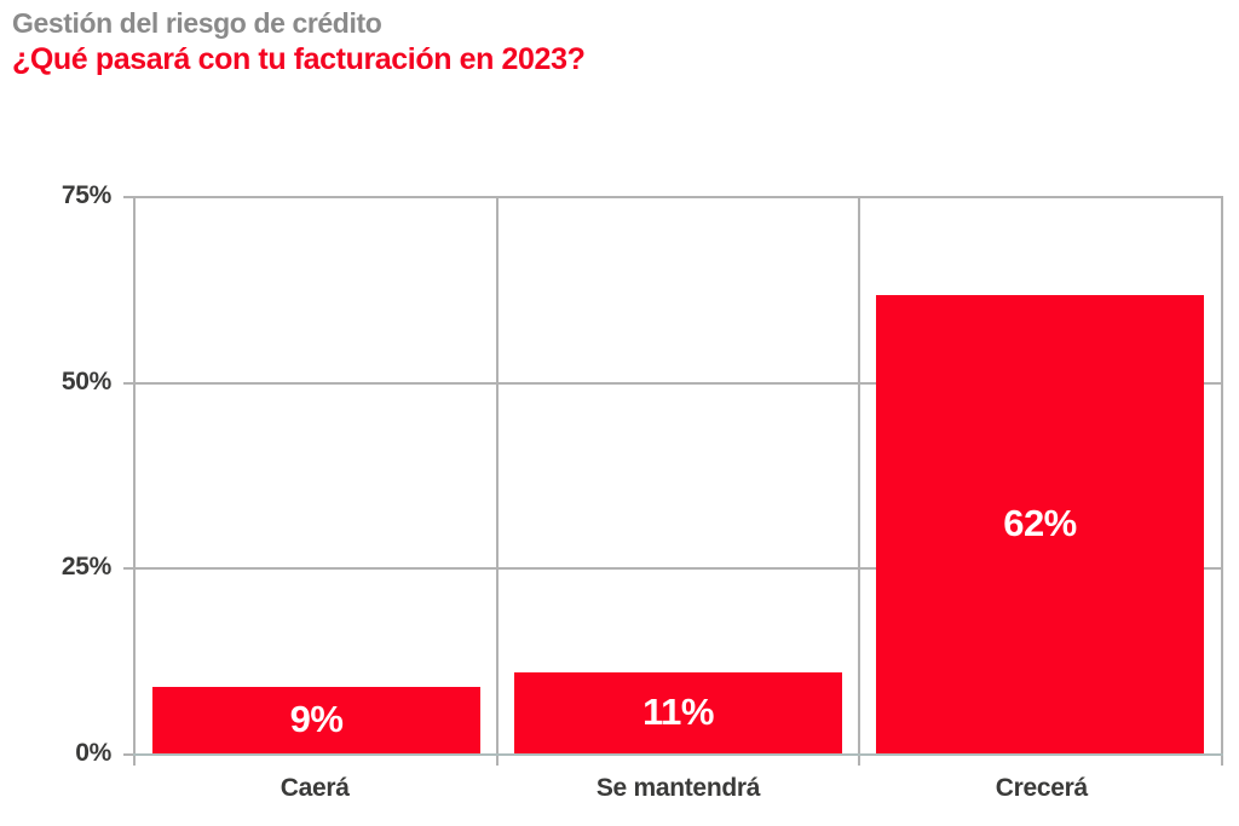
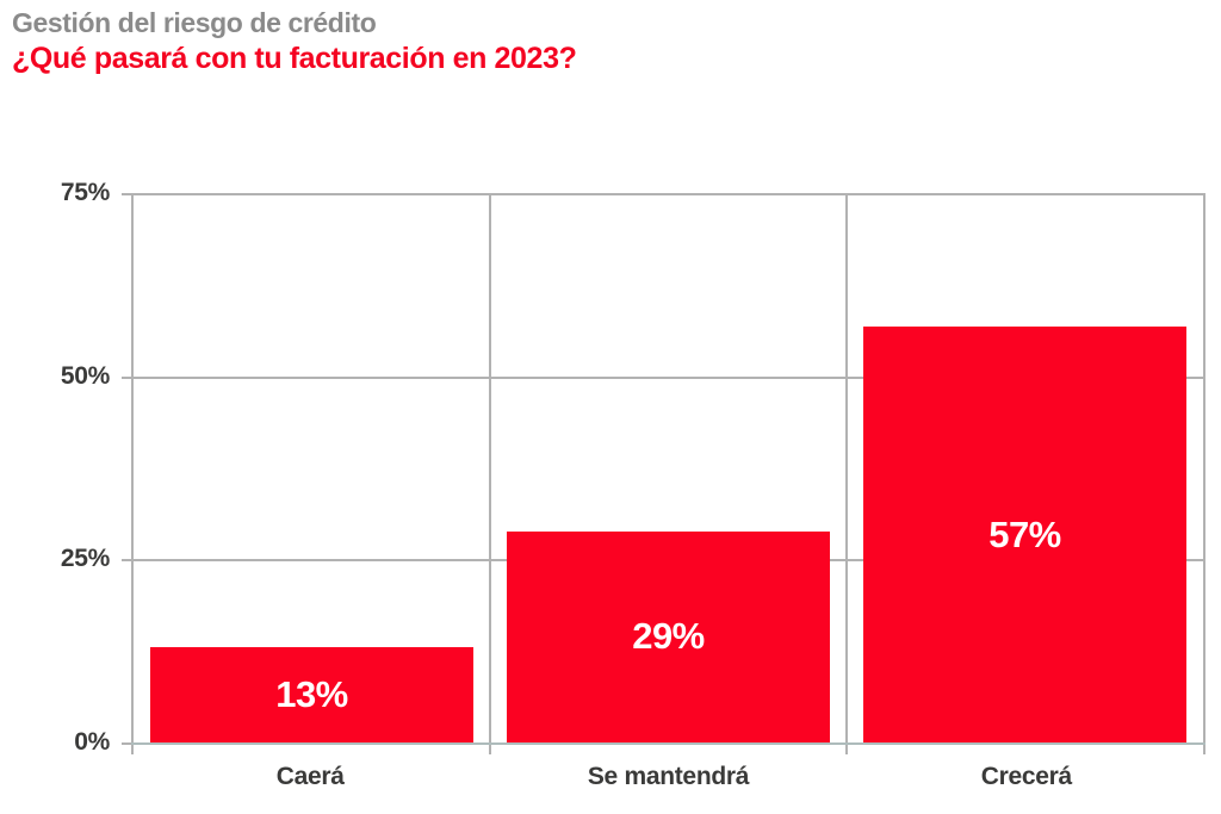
Caerá: 9% -> 13%
Se mantendrá: 11% -> 29%
Crecerá: 62% -> 57%
